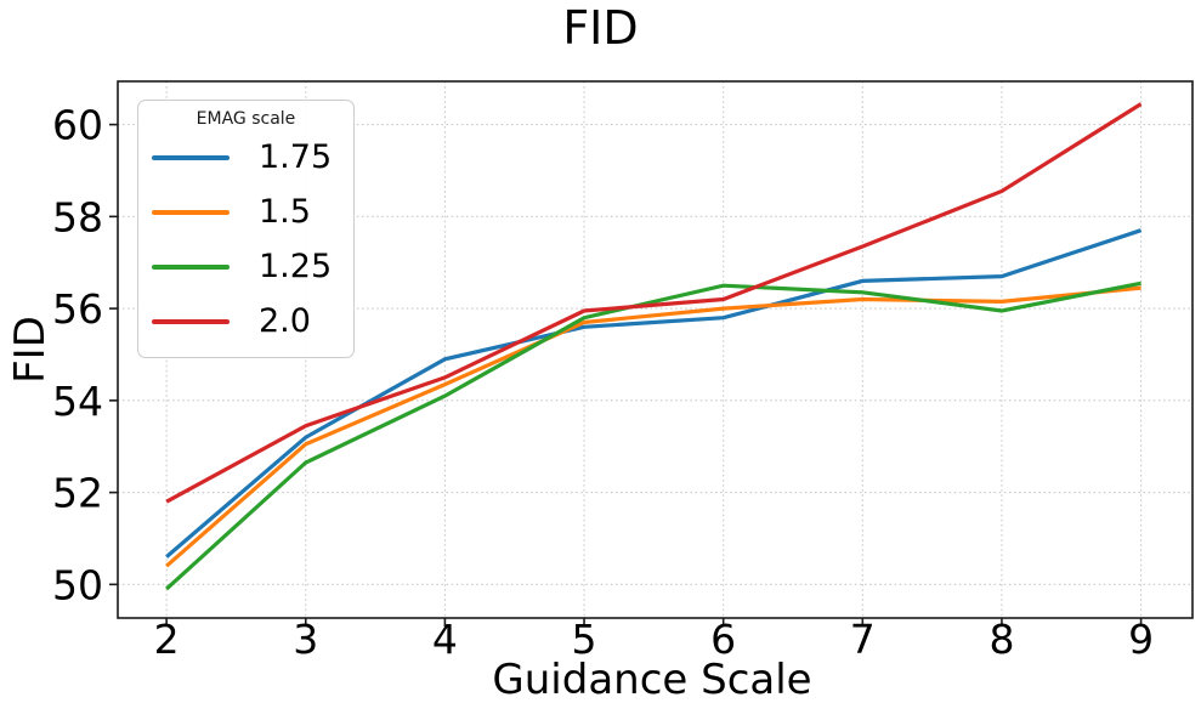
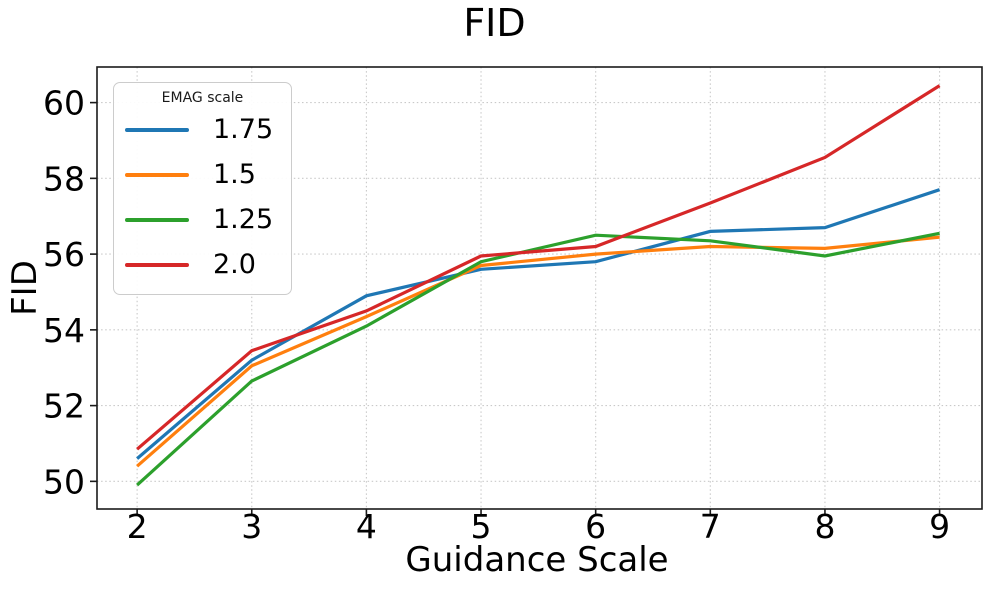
2.0/2: 51.8 -> 50.9
